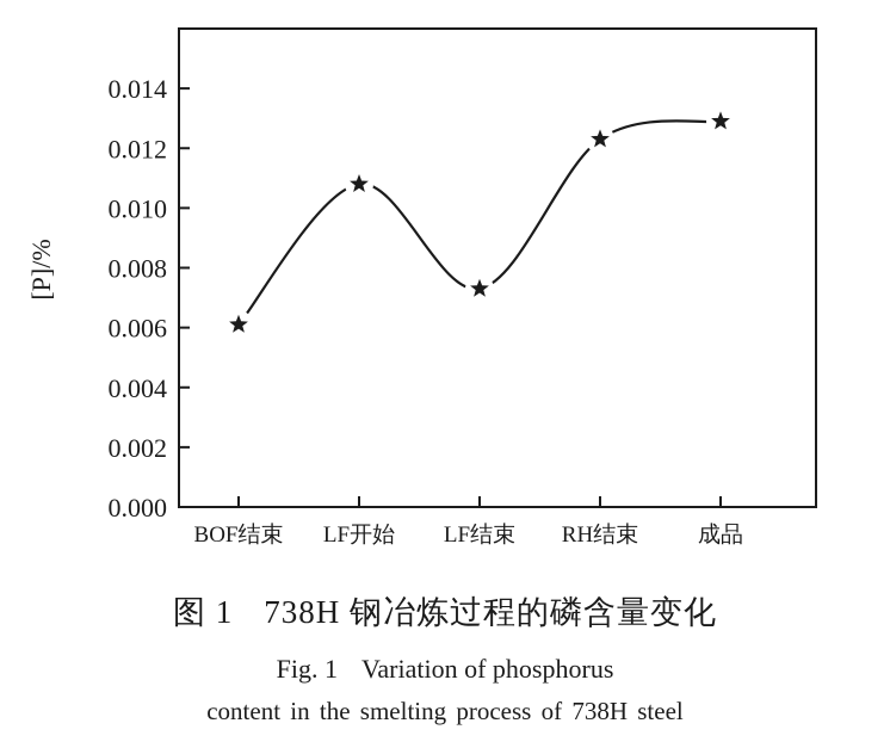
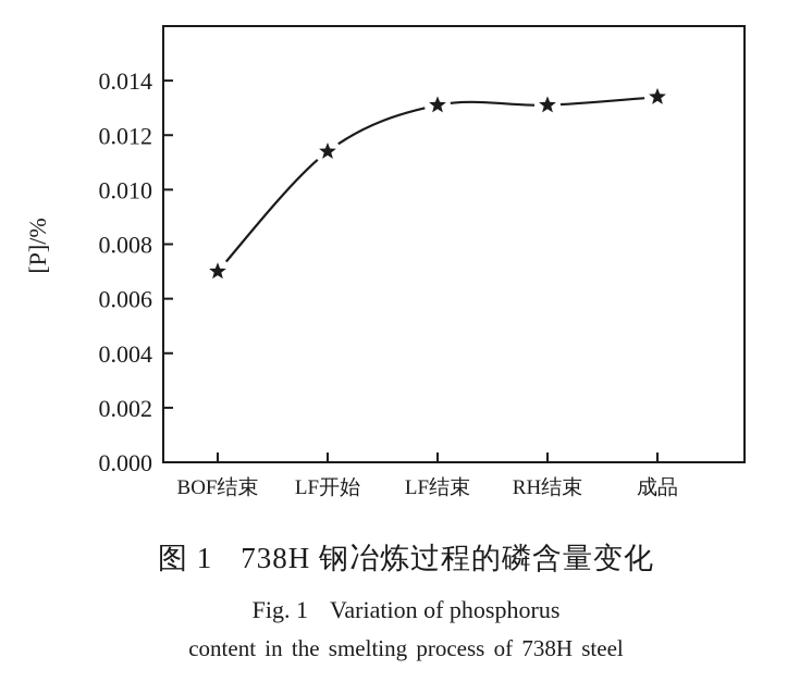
BOF结束: 0.0061 -> 0.0070
LF开始: 0.0108 -> 0.0114
LF结束: 0.0073 -> 0.0131
RH结束: 0.0123 -> 0.0131
成品: 0.0129 -> 0.0134
